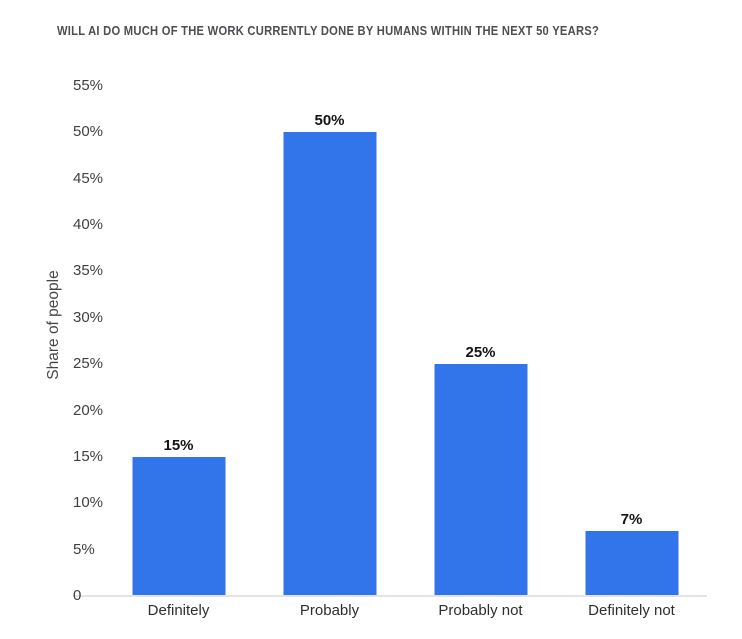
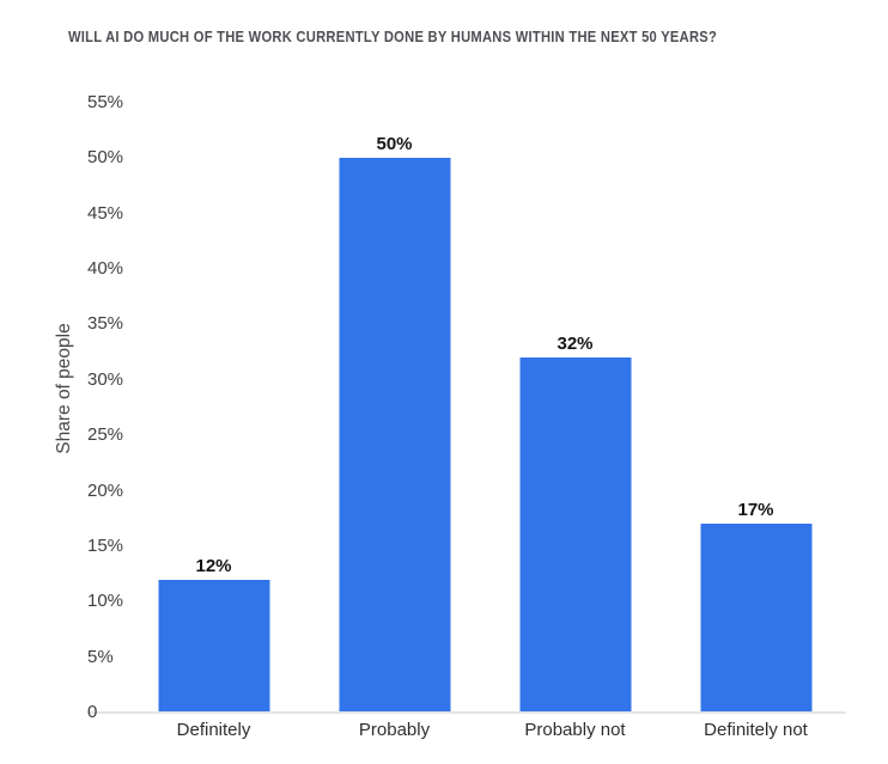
Definitely: 15% -> 12%
Probably not: 25% -> 32%
Definitely not: 7% -> 17%
